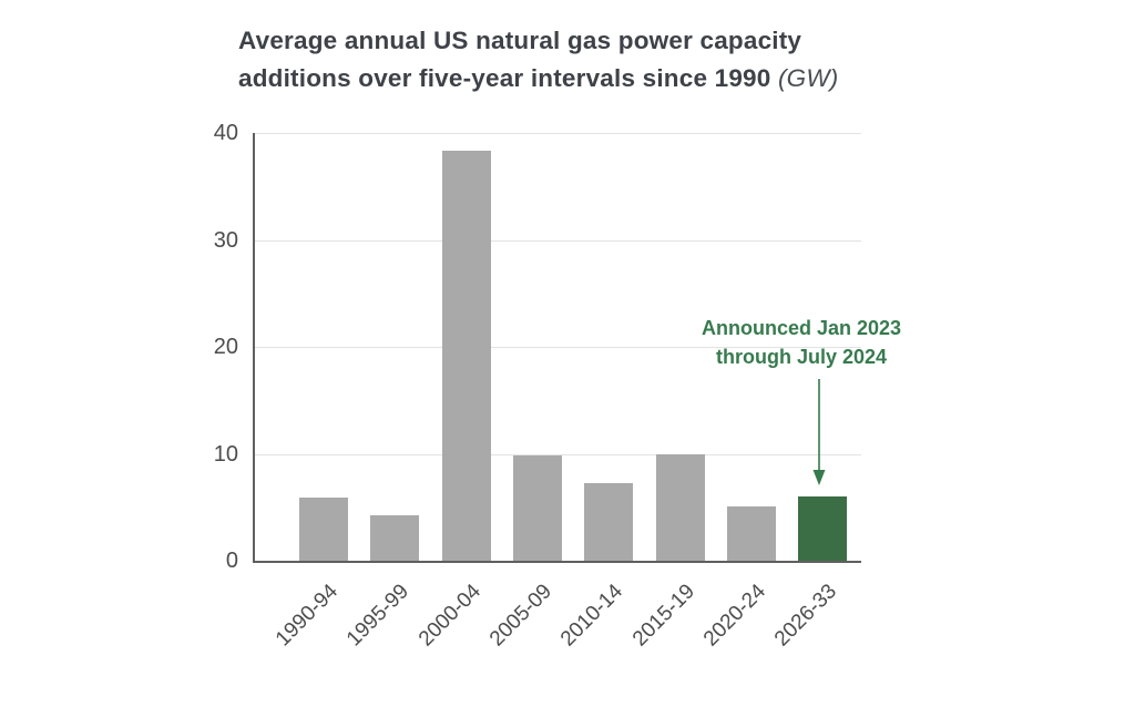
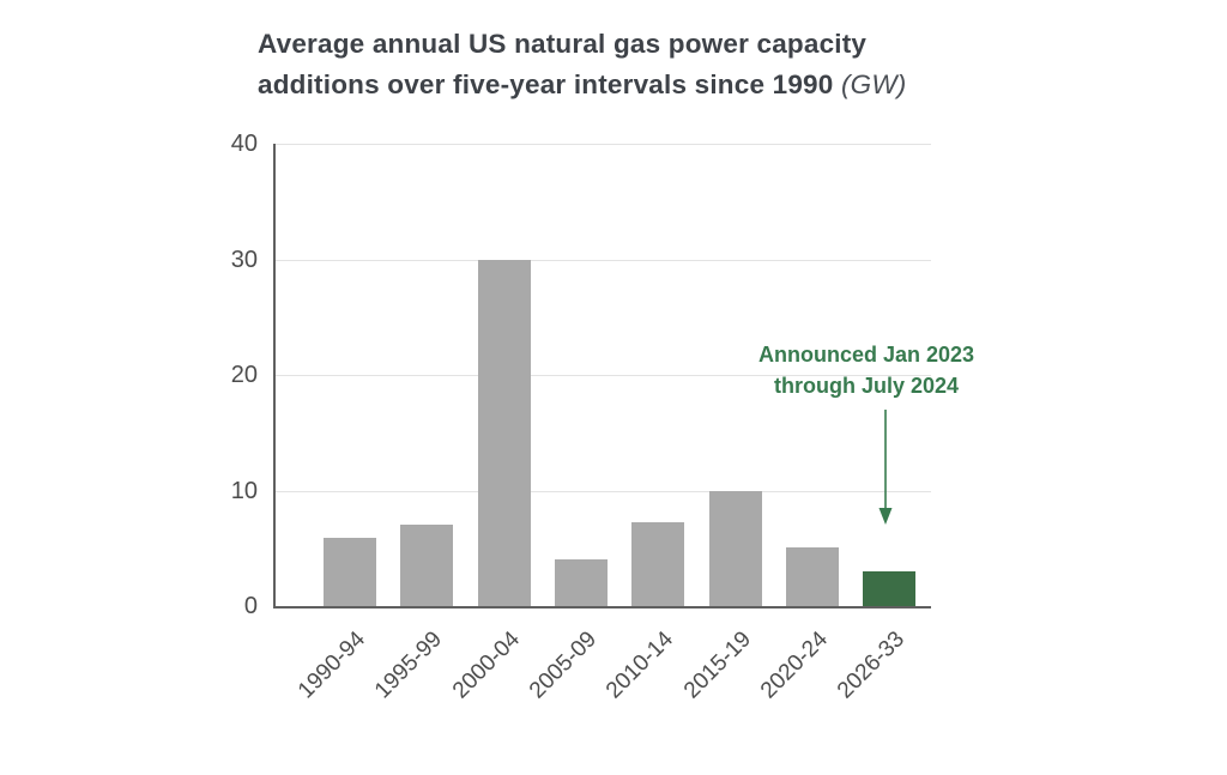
1995-99: 4 -> 7
2000-04: 38 -> 30
2005-09: 10 -> 4
2026-33: 6 -> 3
